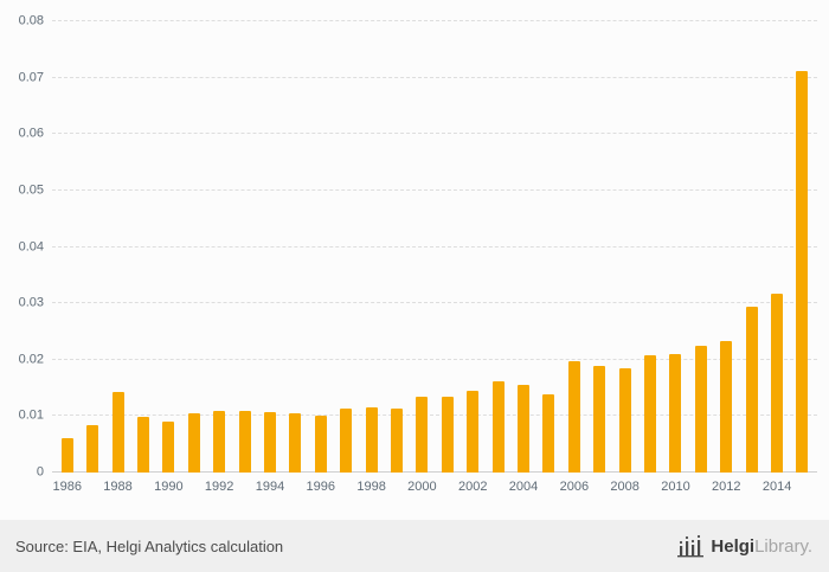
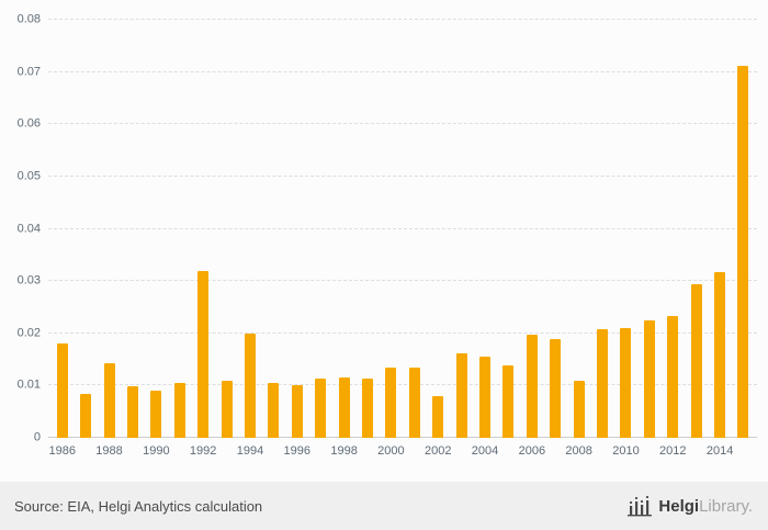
1986: 0.006 -> 0.018
1992: 0.011 -> 0.032
1994: 0.011 -> 0.020
2002: 0.015 -> 0.008
2008: 0.018 -> 0.011
